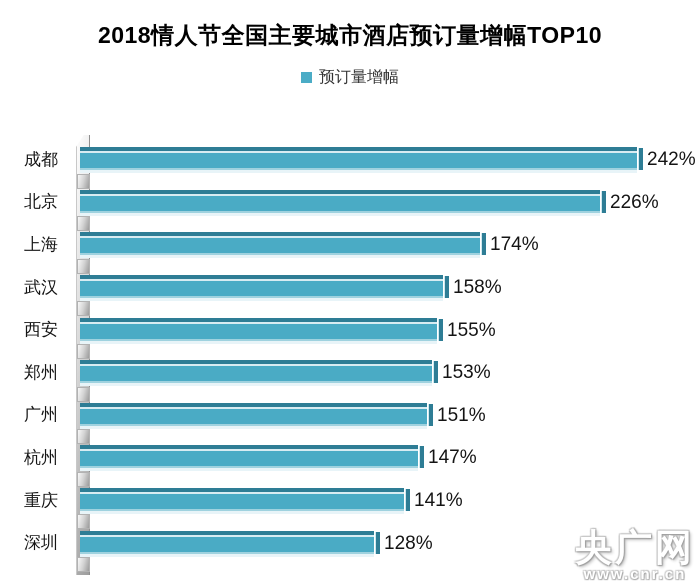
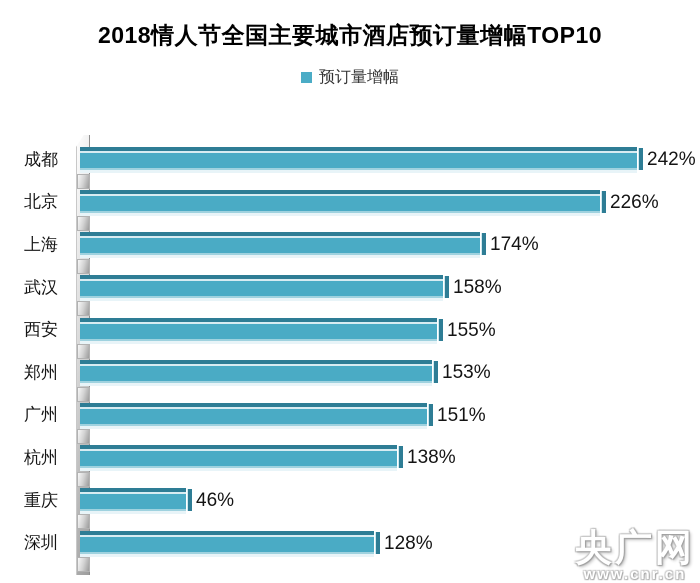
杭州: 147% -> 138%
重庆: 141% -> 46%
